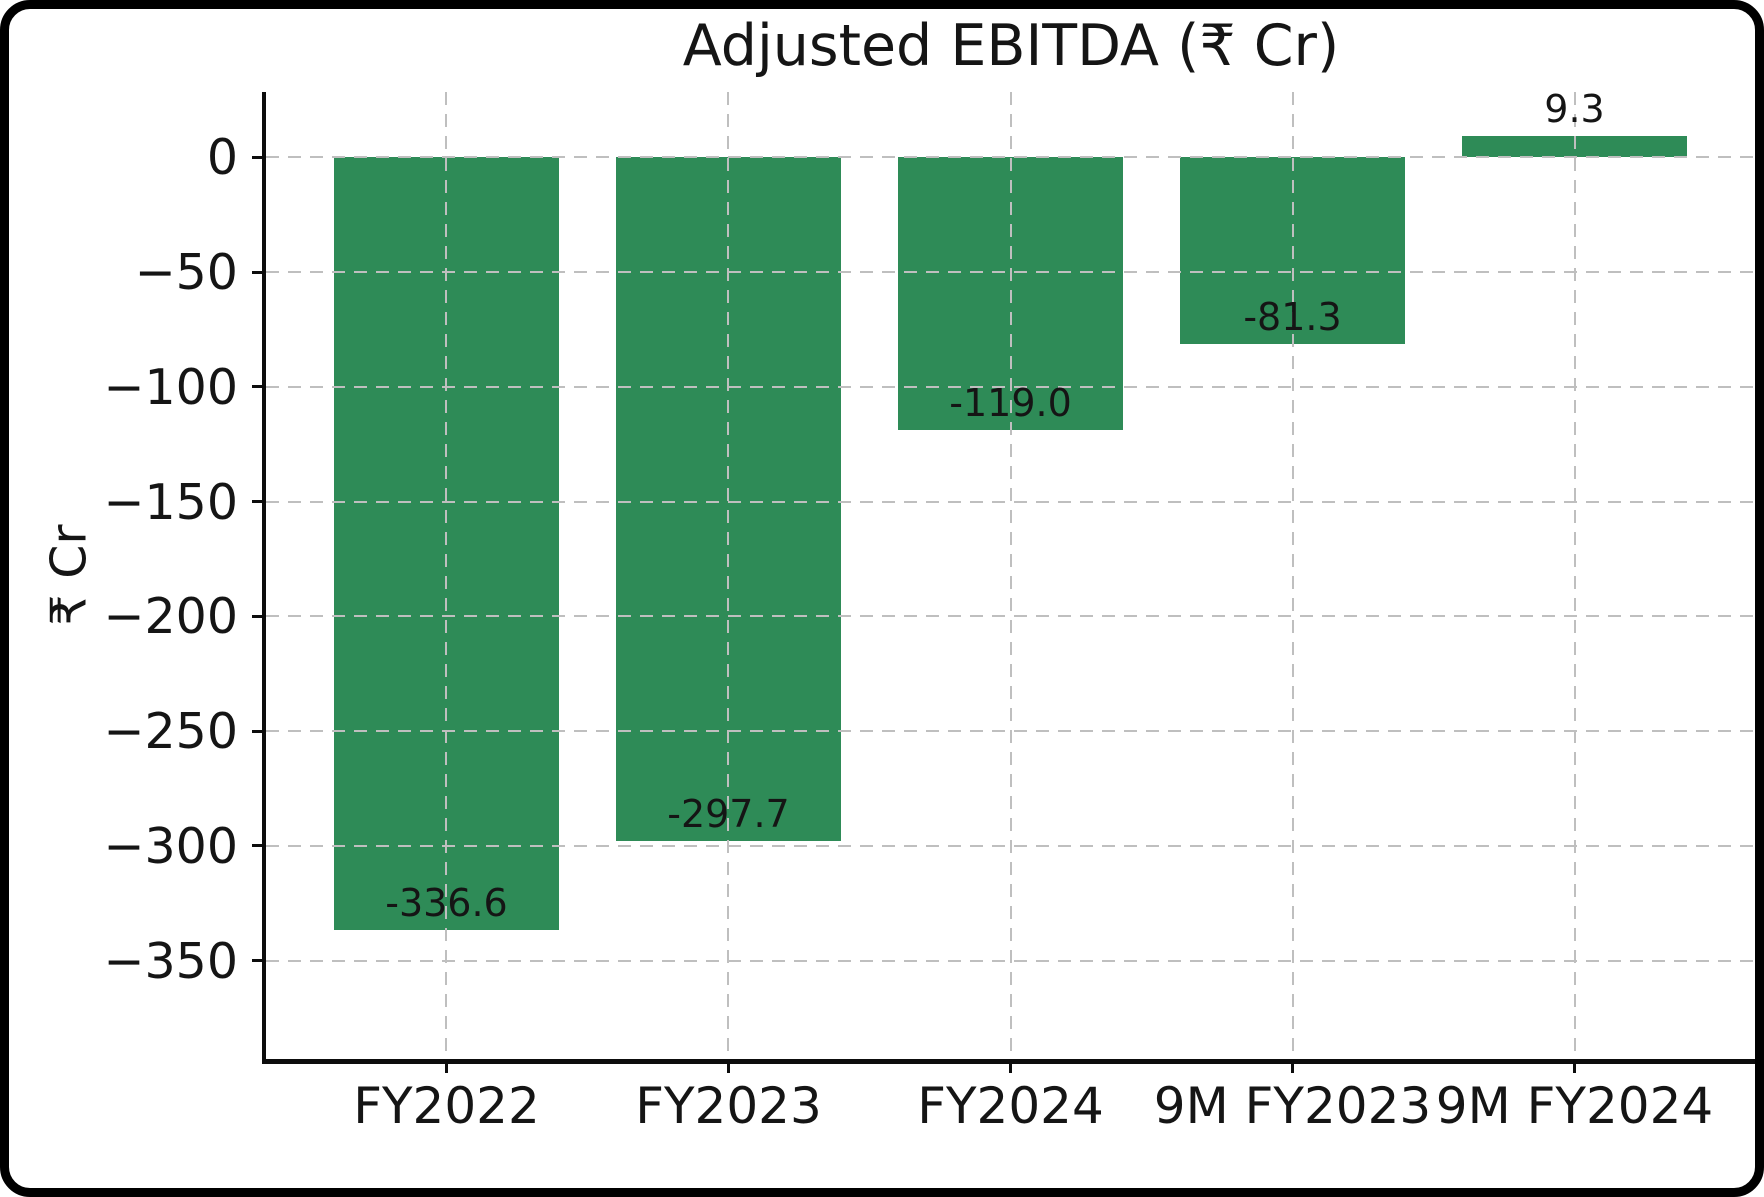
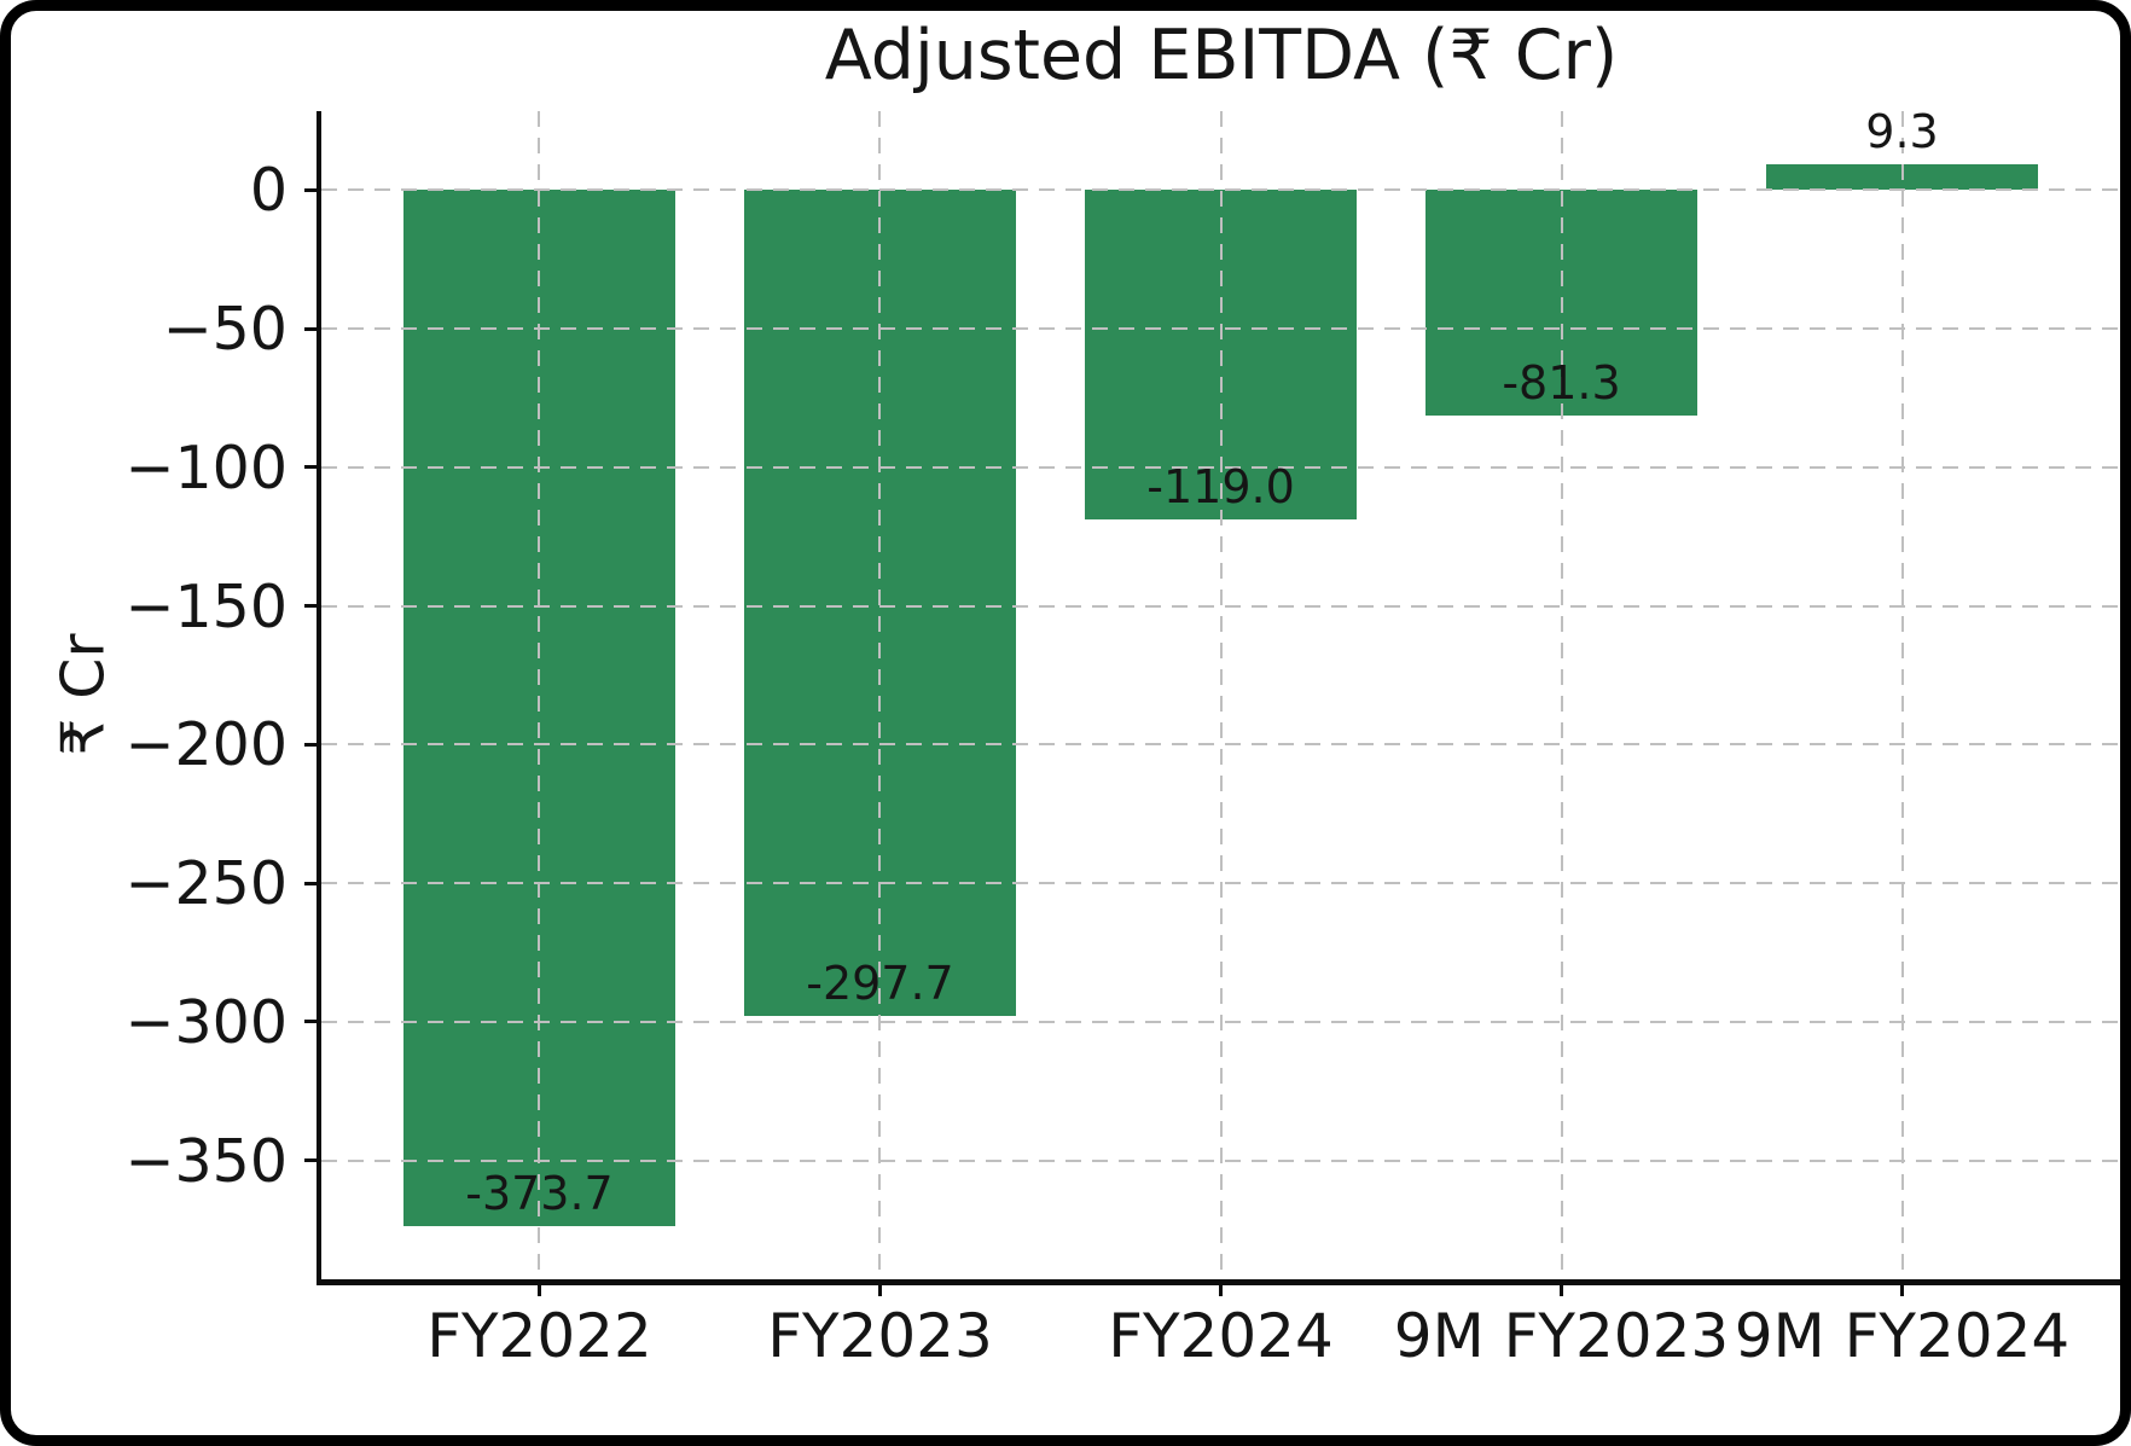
FY2022: -336.6 -> -373.7
